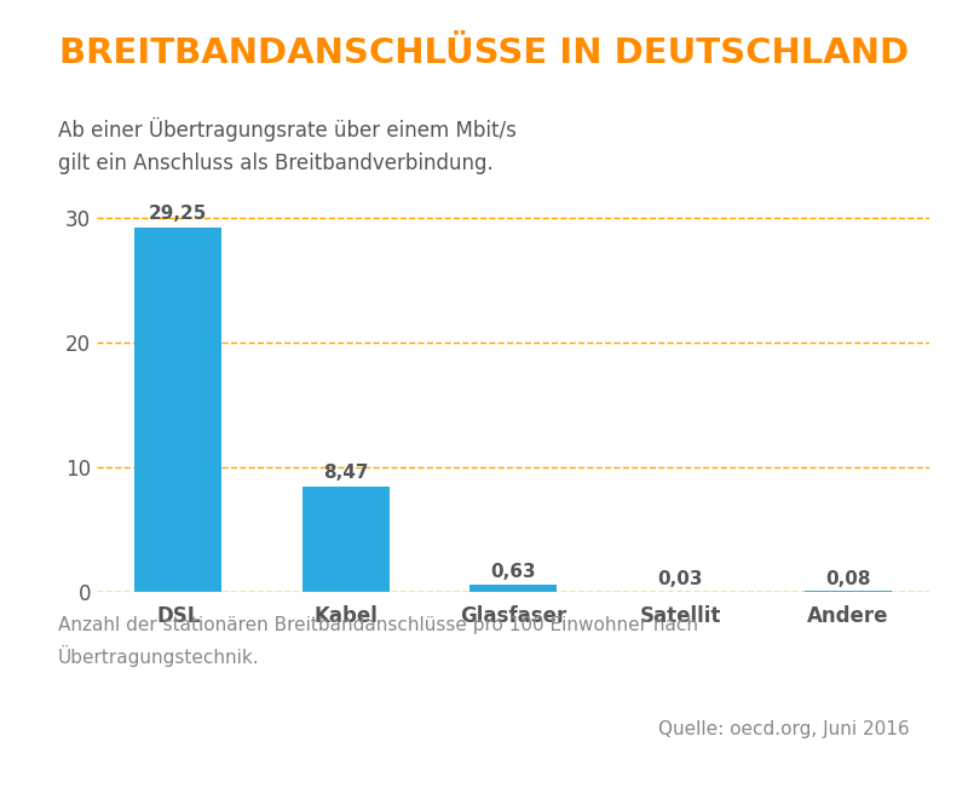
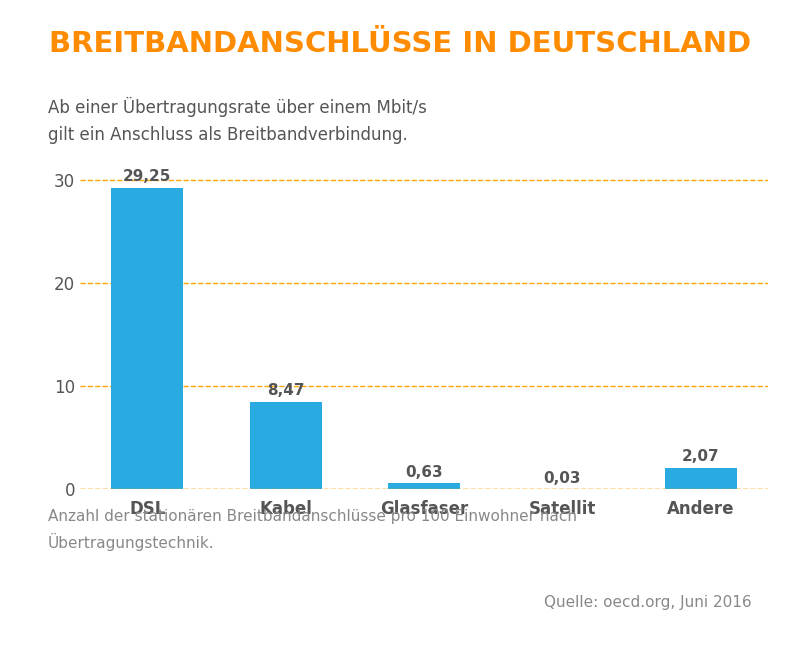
Andere: 0,08 -> 2,07
